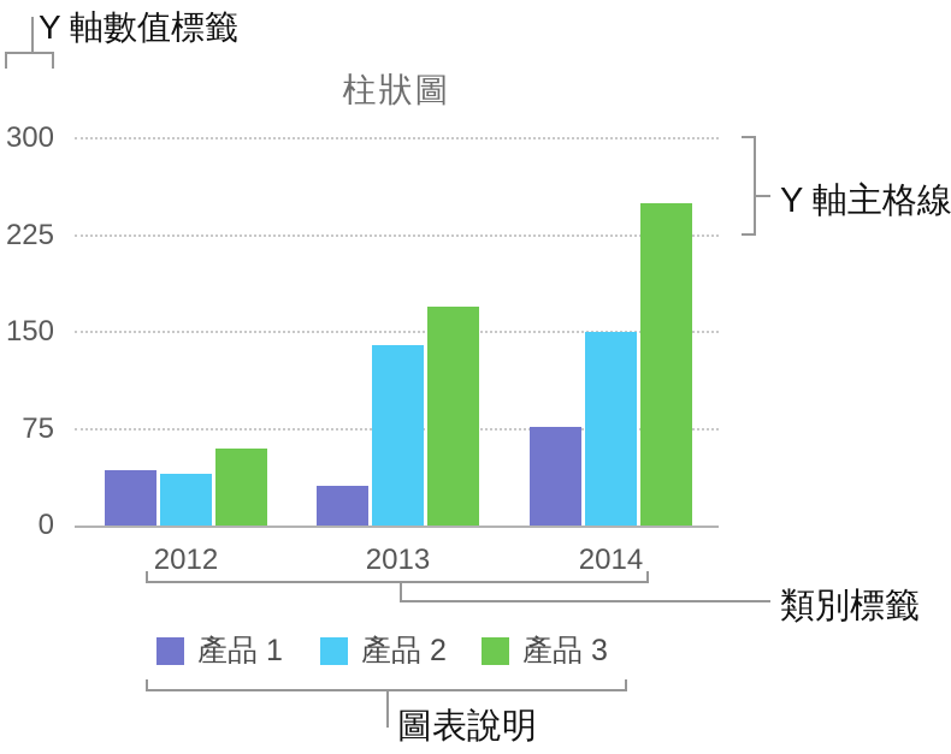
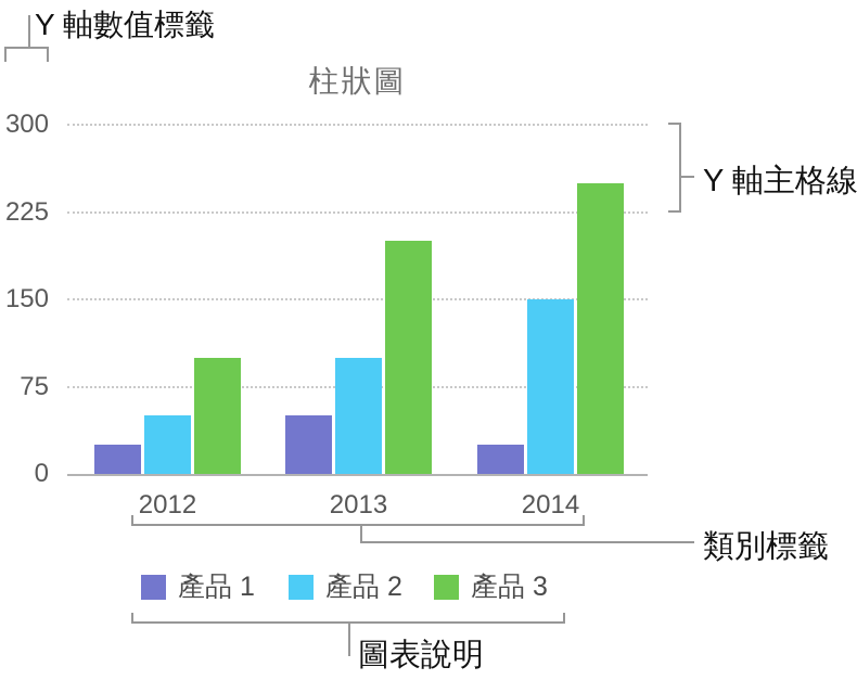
產品 1/2012: 43 -> 25
產品 2/2012: 40 -> 50
產品 3/2012: 60 -> 100
產品 1/2013: 31 -> 50
產品 2/2013: 140 -> 100
產品 3/2013: 170 -> 200
產品 1/2014: 76 -> 25
